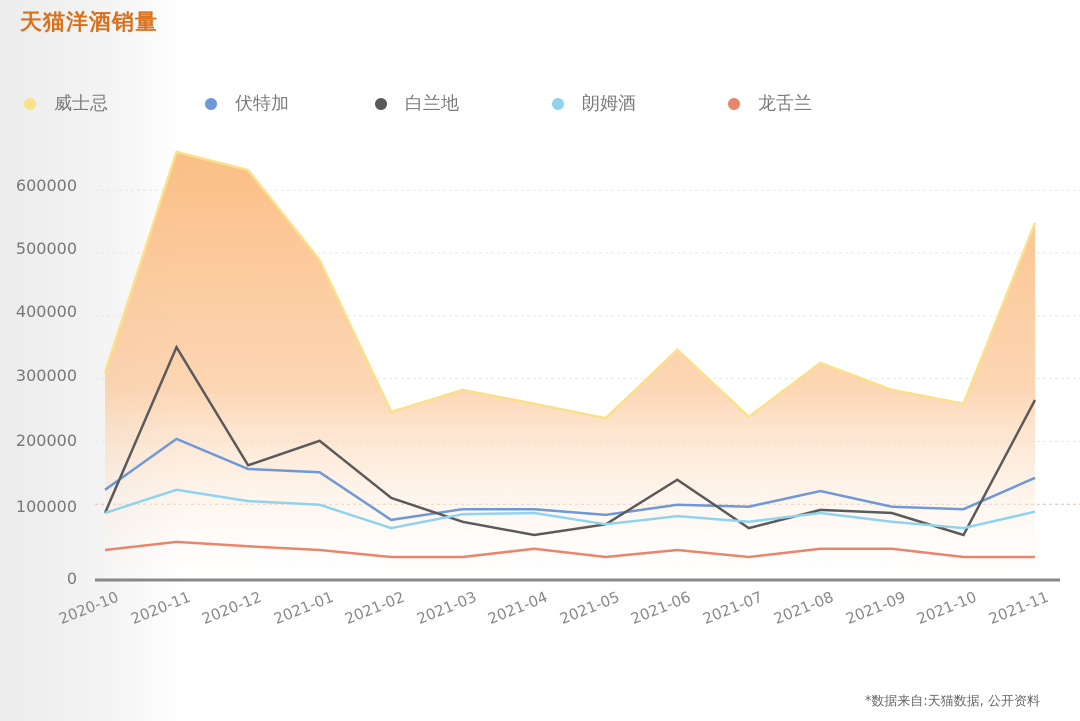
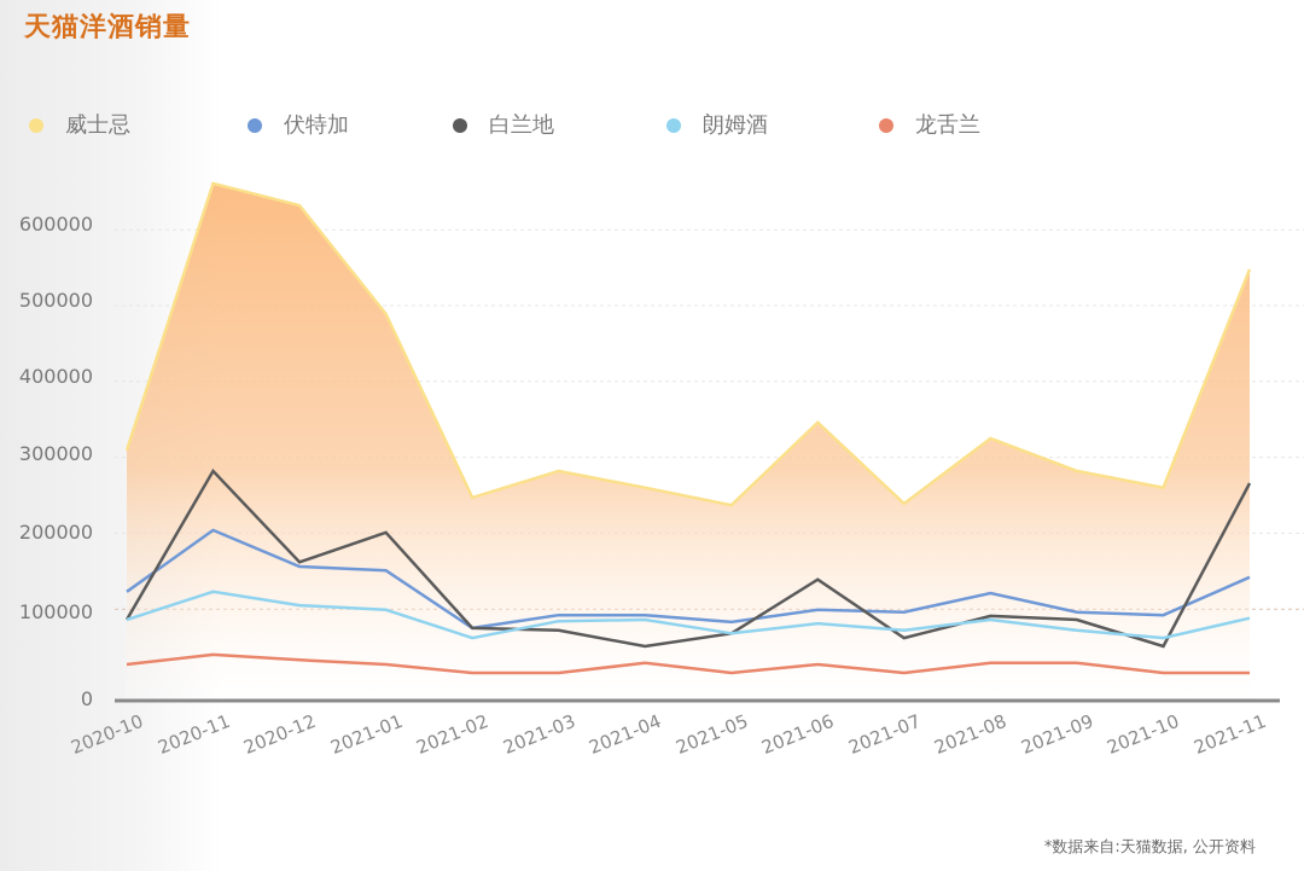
白兰地/2020-11: 350000 -> 280000
白兰地/2021-02: 110000 -> 80000
